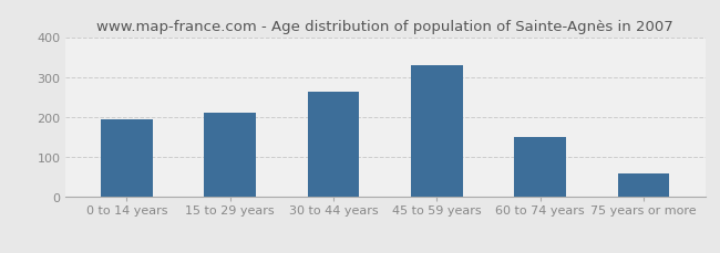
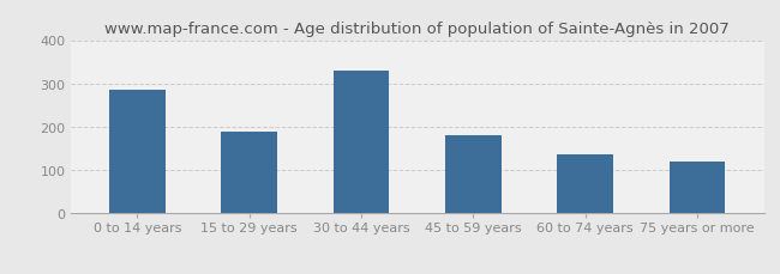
0 to 14 years: 195 -> 285
15 to 29 years: 210 -> 190
30 to 44 years: 263 -> 330
45 to 59 years: 330 -> 180
60 to 74 years: 150 -> 135
75 years or more: 58 -> 120
